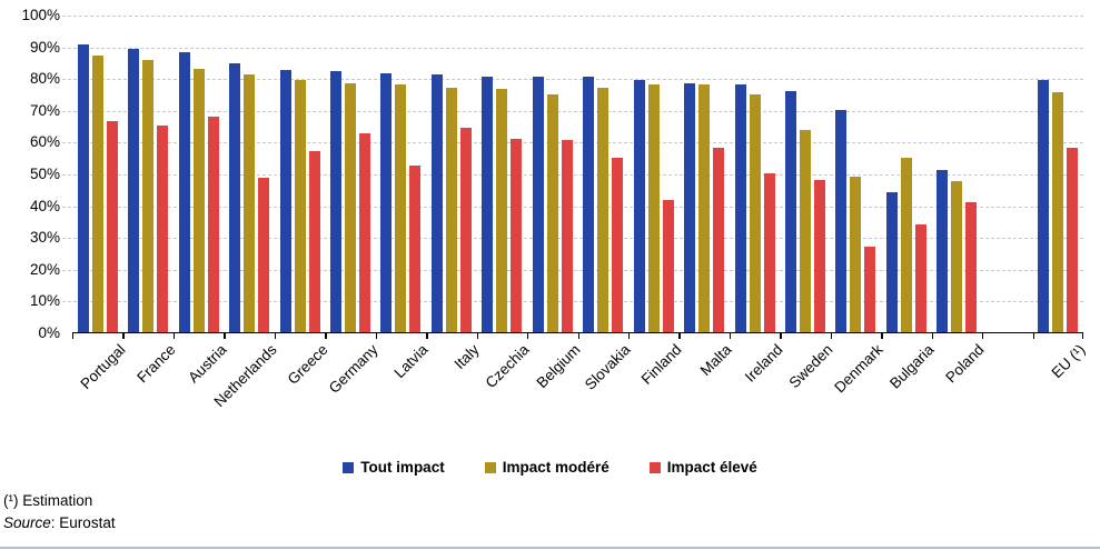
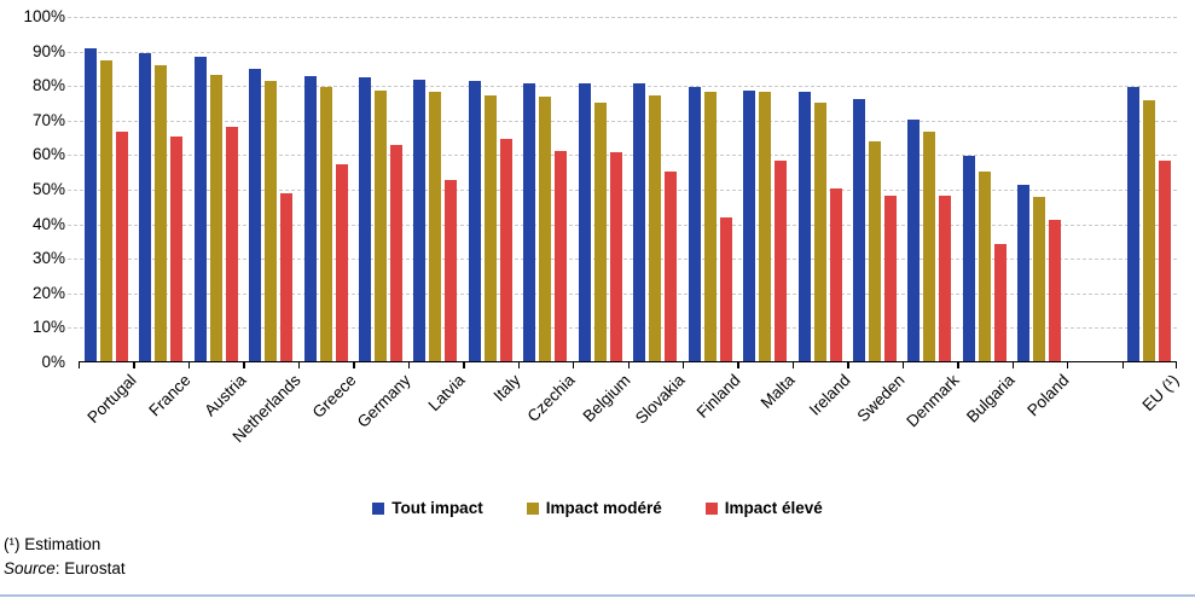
Impact modéré/Denmark: 49% -> 66%
Impact élevé/Denmark: 27% -> 48%
Tout impact/Bulgaria: 44% -> 60%
